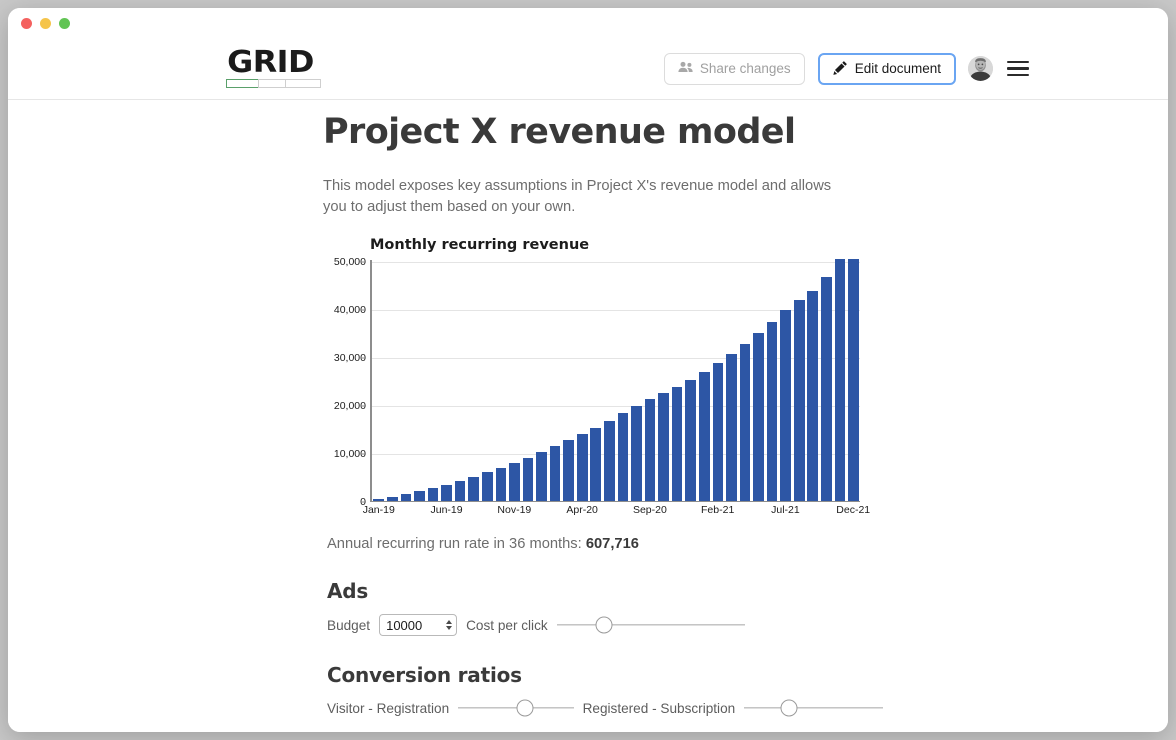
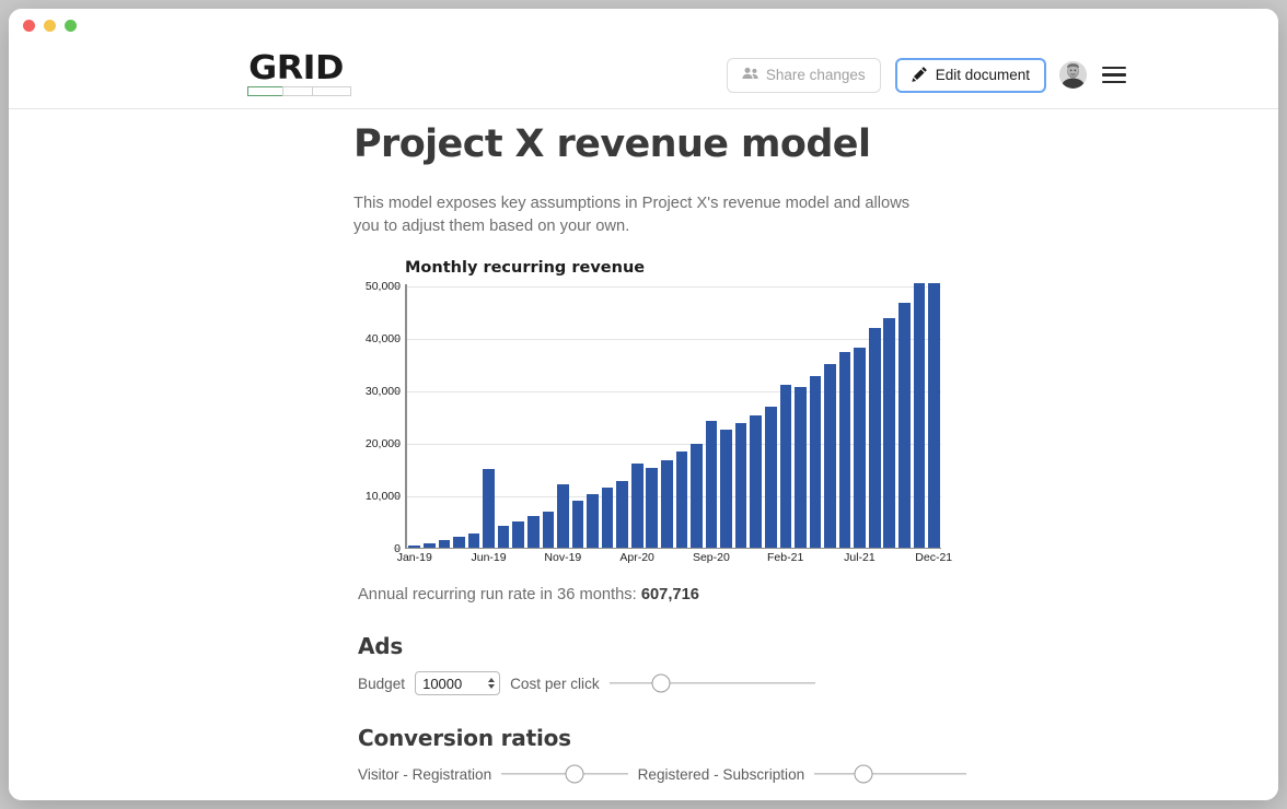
Jun-19: 3000 -> 15000
Nov-19: 8000 -> 12000
Apr-20: 14000 -> 16000
Sep-20: 21000 -> 24000
Feb-21: 29000 -> 31000
Jul-21: 40000 -> 38000
